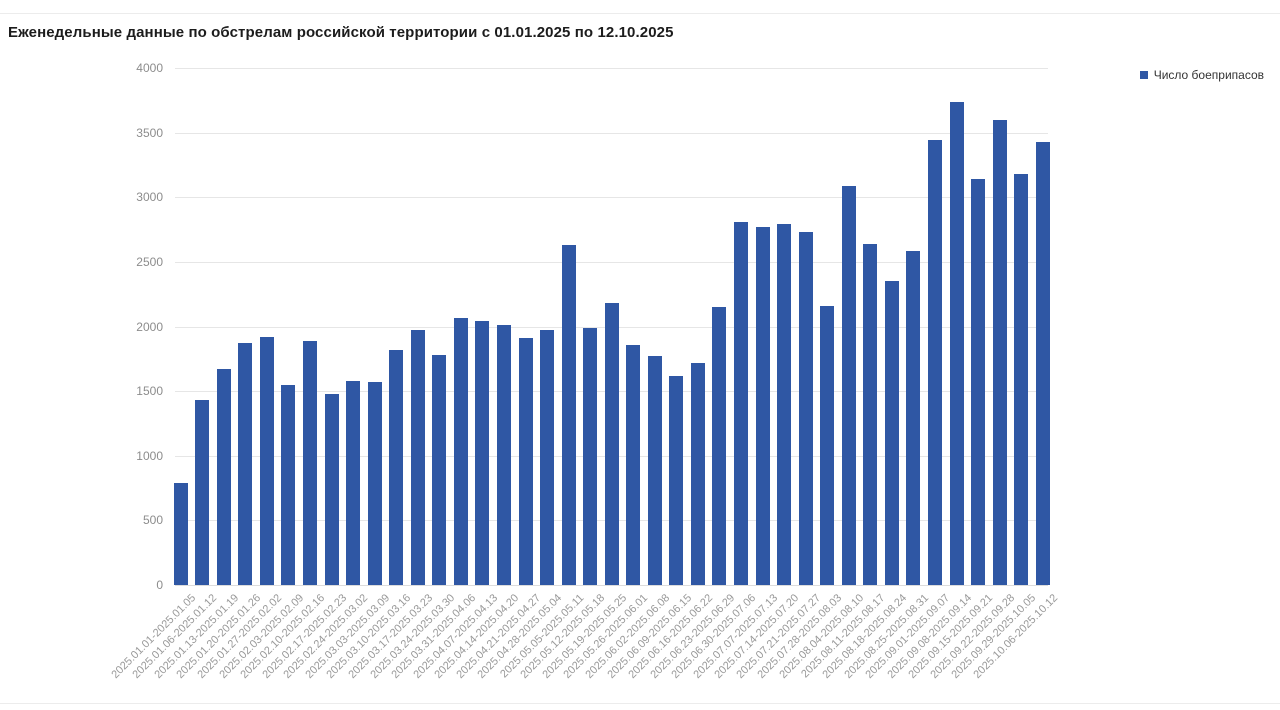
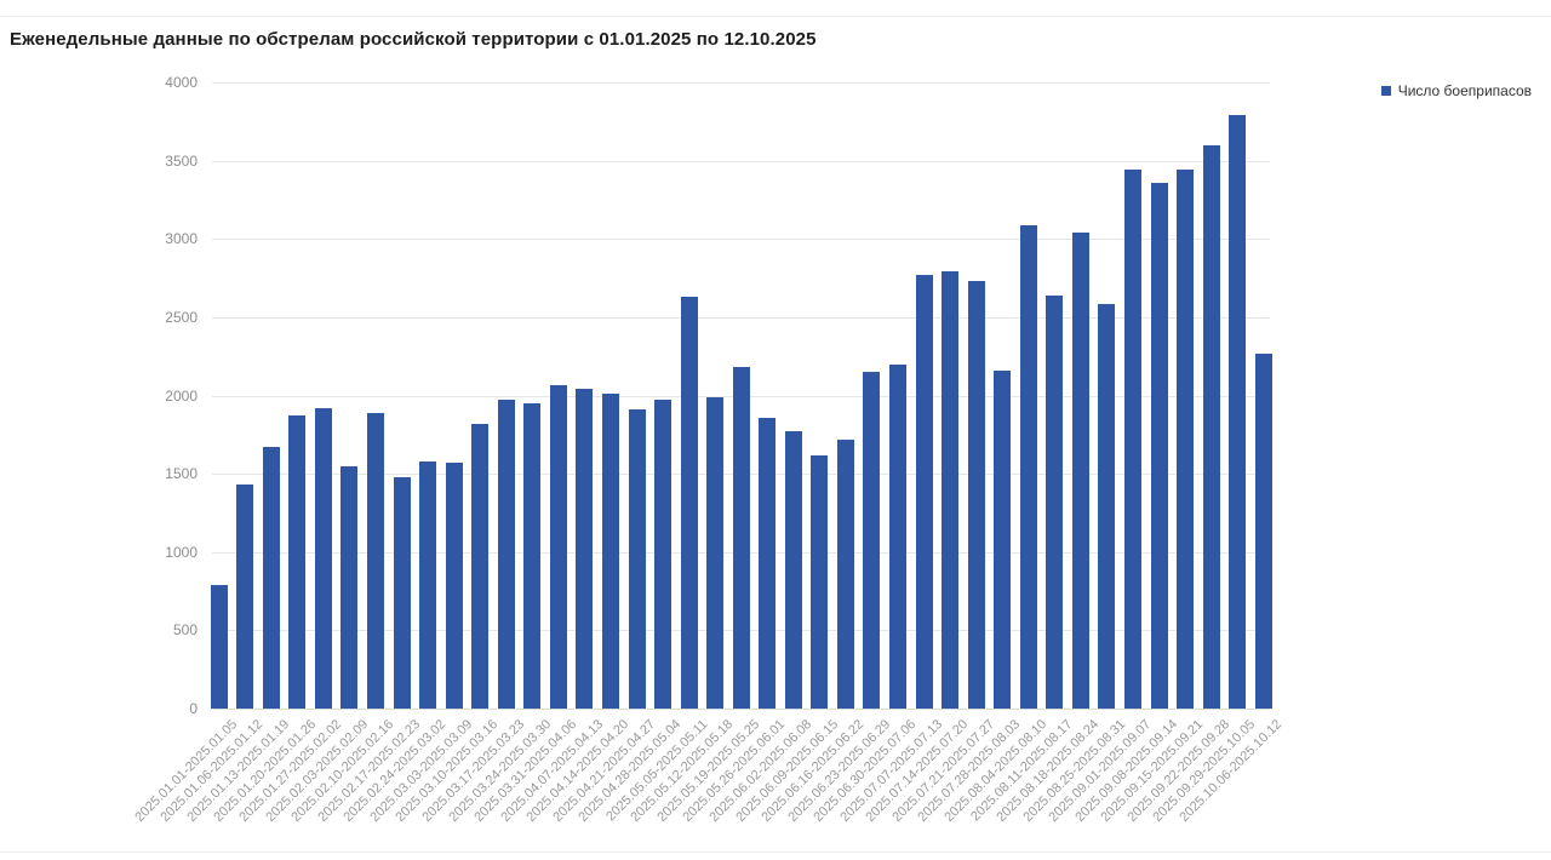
2025.03.24-2025.03.30: 1780 -> 1950
2025.06.30-2025.07.06: 2800 -> 2200
2025.08.18-2025.08.24: 2350 -> 3040
2025.09.08-2025.09.14: 3740 -> 3360
2025.09.15-2025.09.21: 3140 -> 3440
2025.09.29-2025.10.05: 3180 -> 3790
2025.10.06-2025.10.12: 3420 -> 2270
